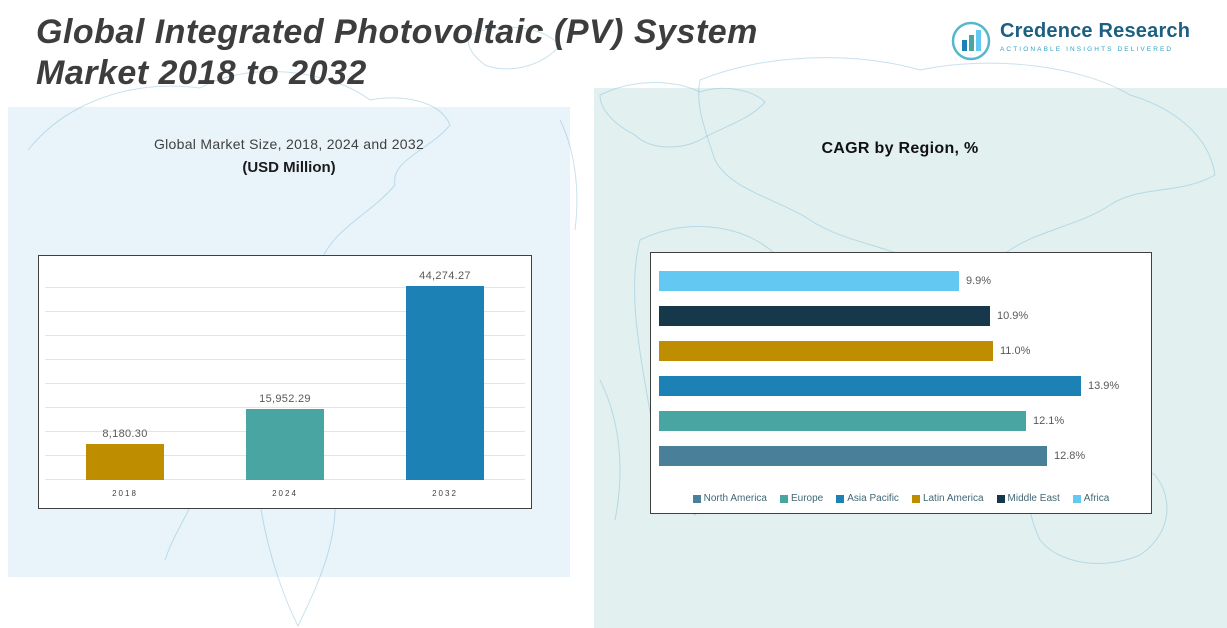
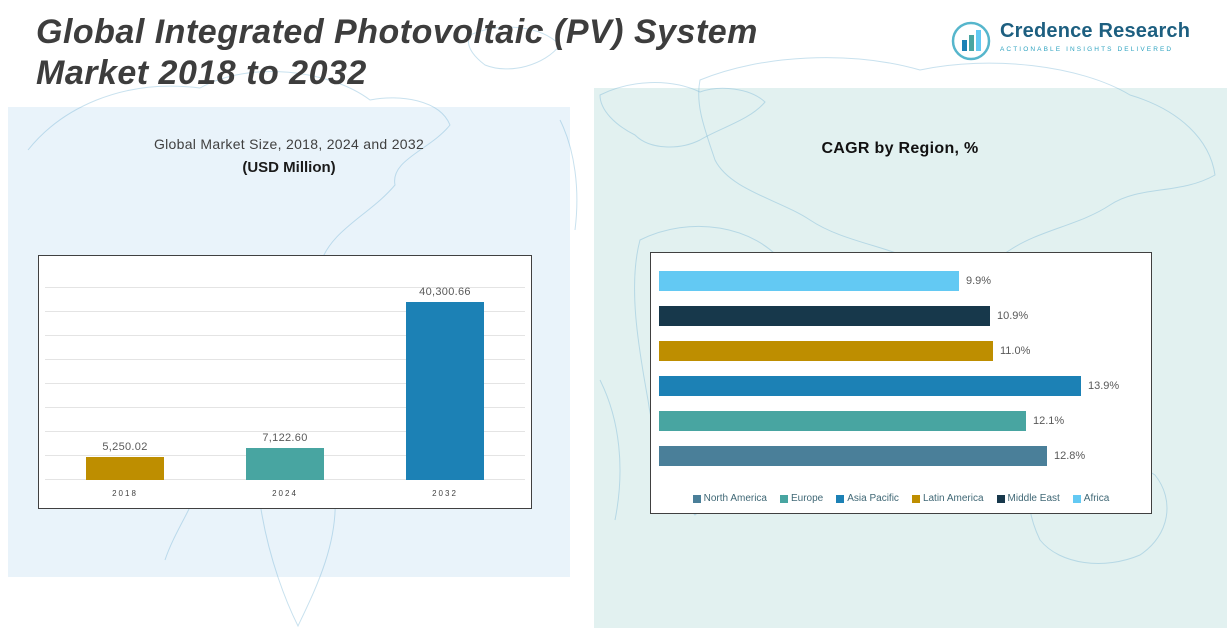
Global Market Size, 2018, 2024 and 2032/2018: 8,180.30 -> 5,250.02
Global Market Size, 2018, 2024 and 2032/2024: 15,952.29 -> 7,122.60
Global Market Size, 2018, 2024 and 2032/2032: 44,274.27 -> 40,300.66
